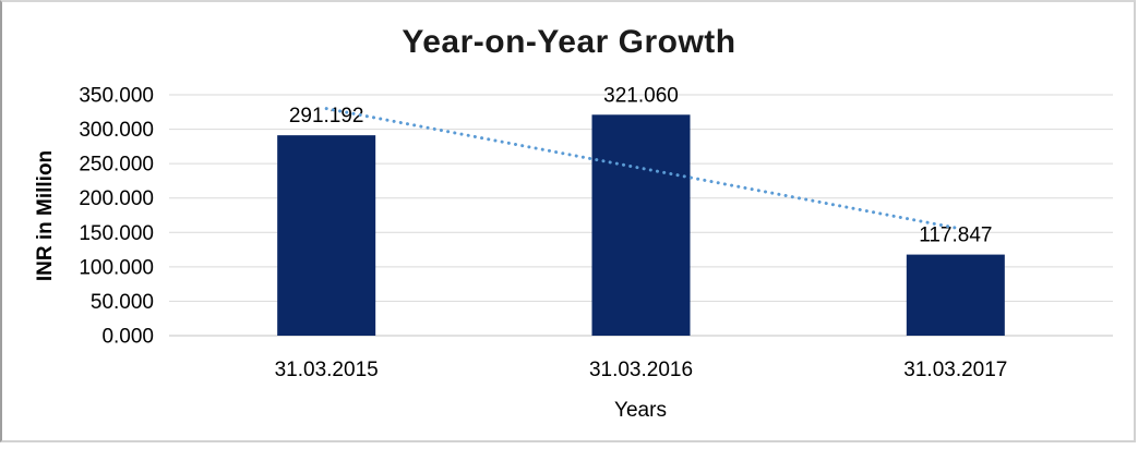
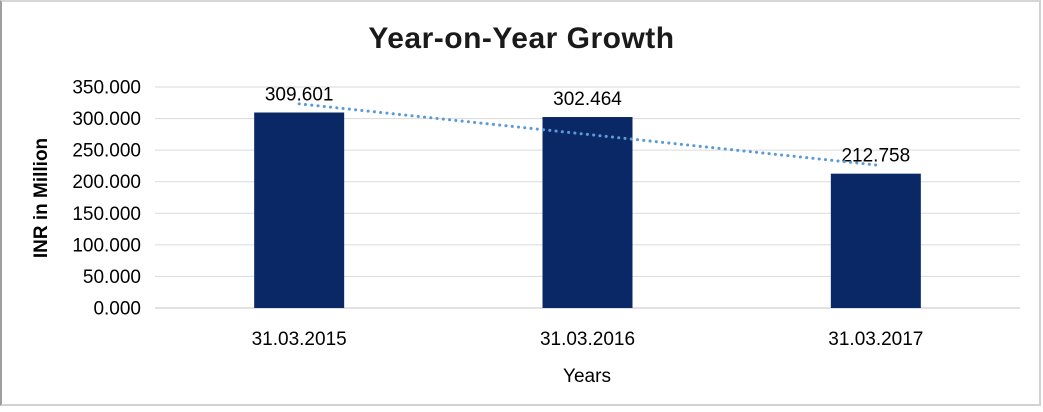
31.03.2015: 291.192 -> 309.601
31.03.2016: 321.060 -> 302.464
31.03.2017: 117.847 -> 212.758
